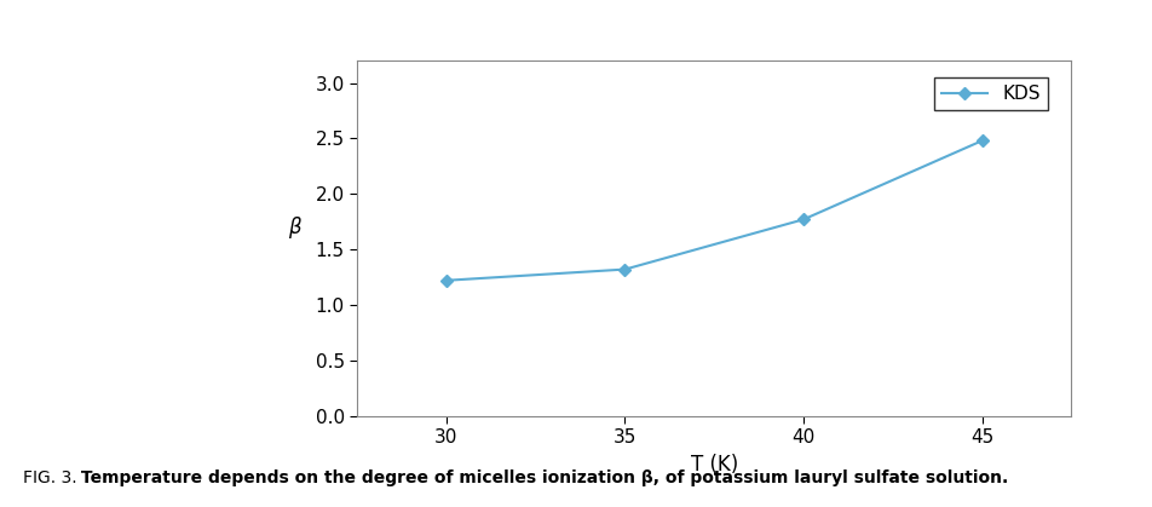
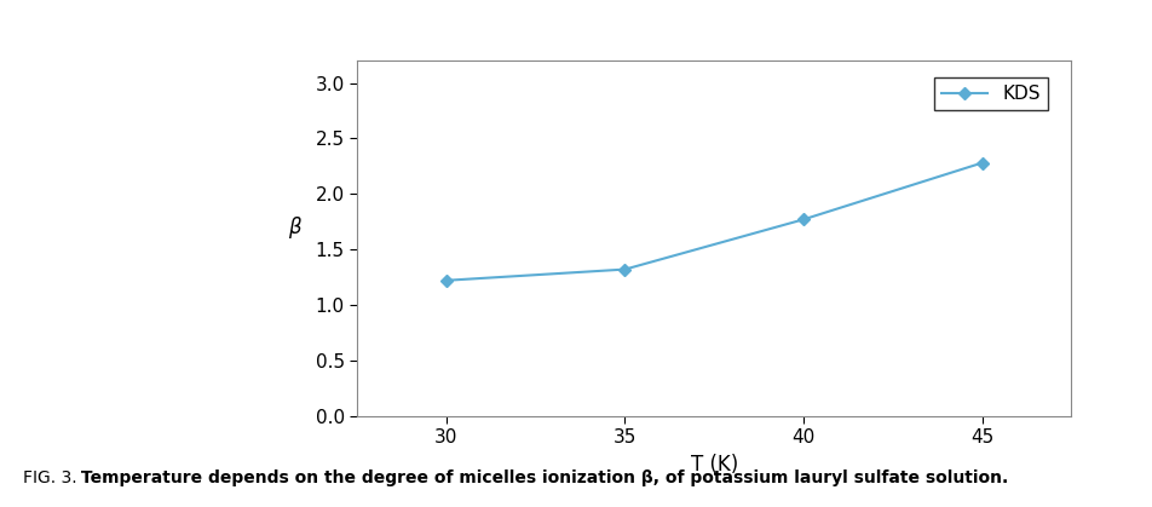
45: 2.48 -> 2.28
